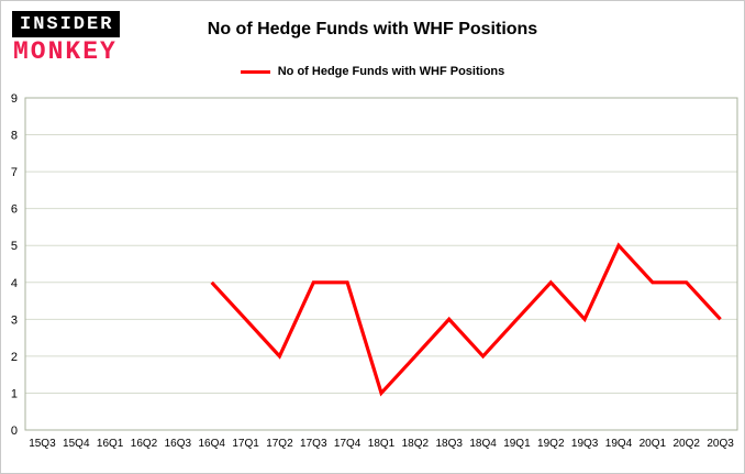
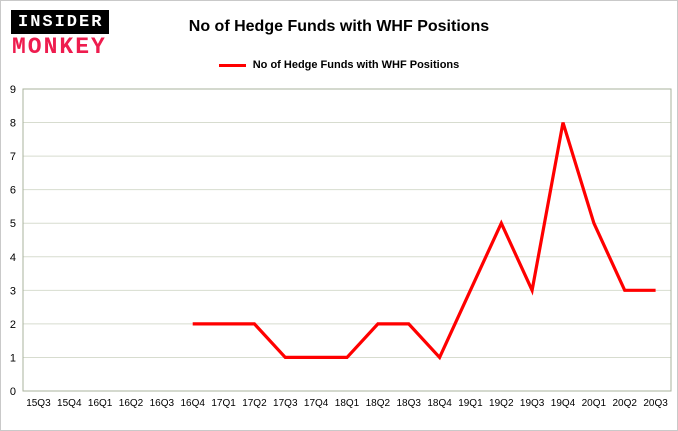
16Q4: 4 -> 2
17Q1: 3 -> 2
17Q3: 4 -> 1
17Q4: 4 -> 1
18Q3: 3 -> 2
18Q4: 2 -> 1
19Q2: 4 -> 5
19Q4: 5 -> 8
20Q1: 4 -> 5
20Q2: 4 -> 3
